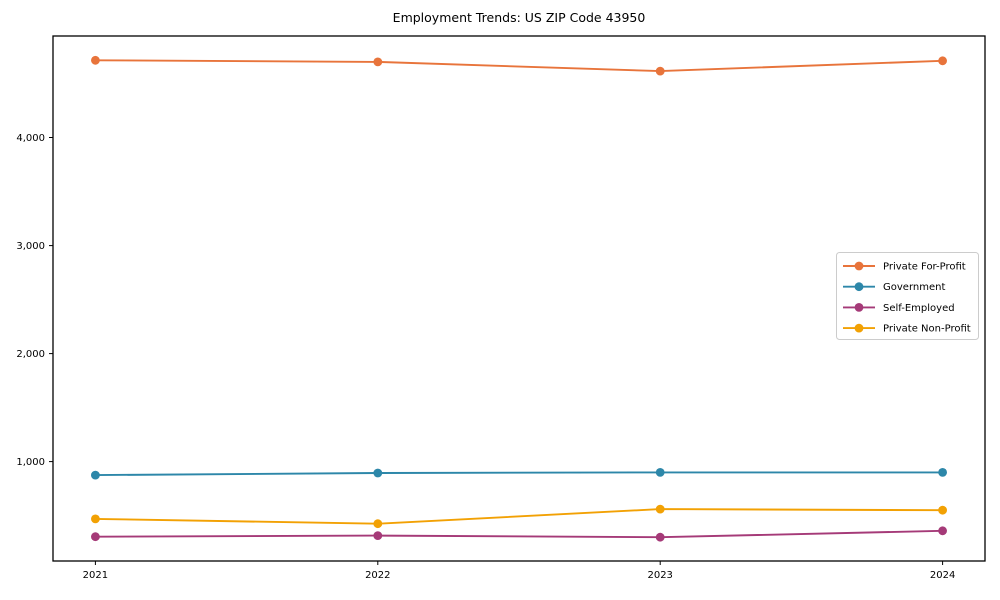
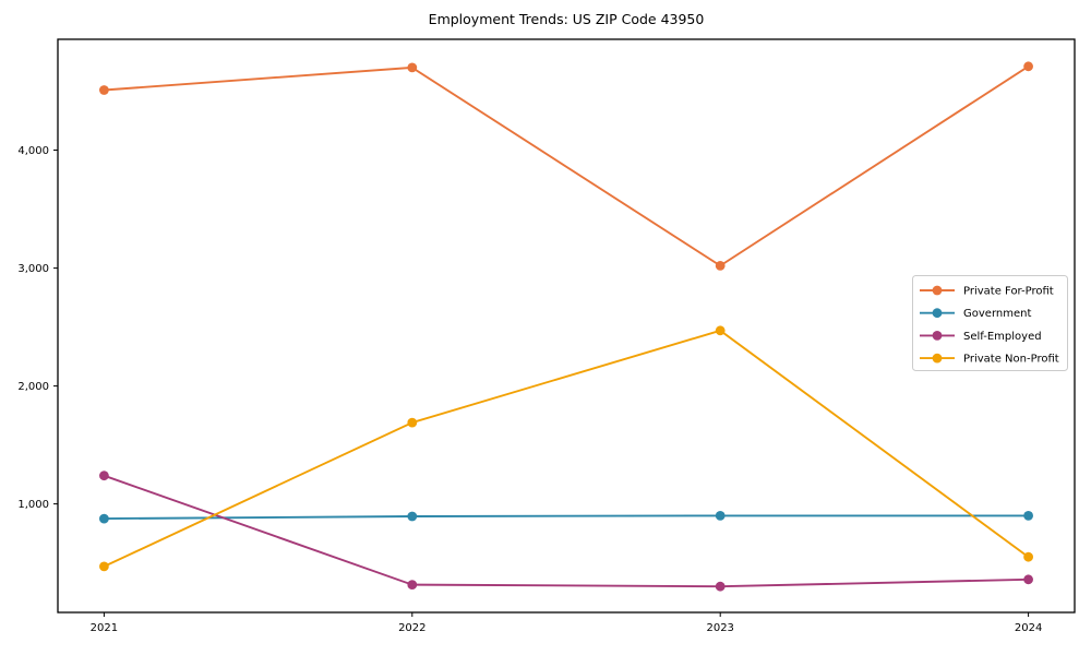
Private For-Profit/2021: 4720 -> 4510
Self-Employed/2021: 300 -> 1240
Private Non-Profit/2022: 420 -> 1690
Private For-Profit/2023: 4620 -> 3020
Private Non-Profit/2023: 560 -> 2470
